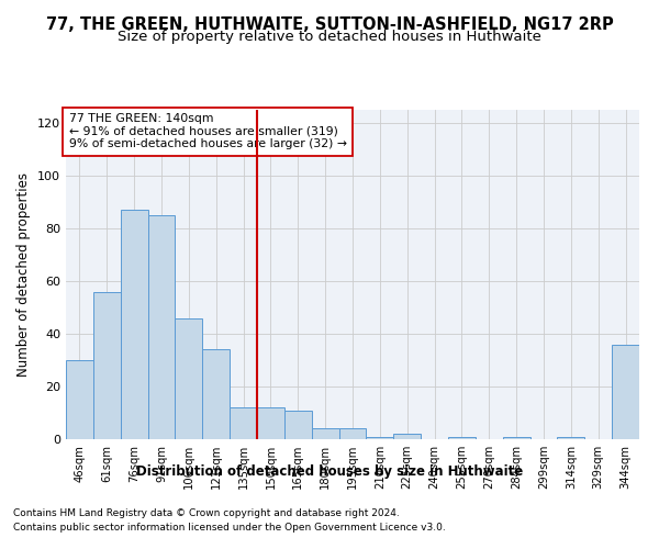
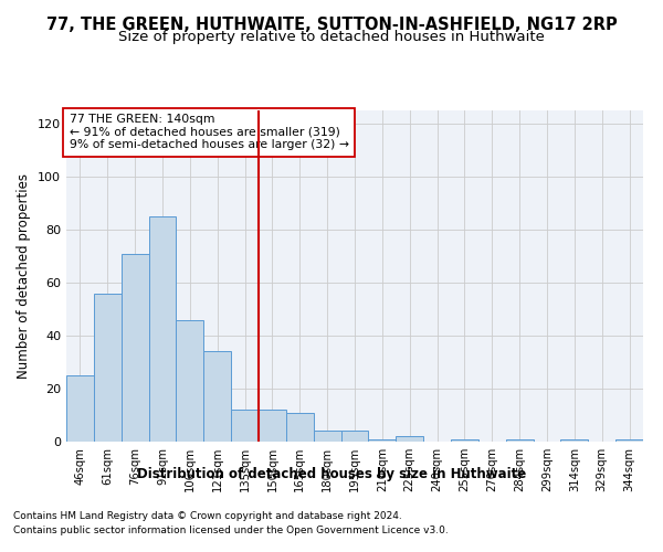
46sqm: 30 -> 25
76sqm: 87 -> 71
344sqm: 36 -> 1
